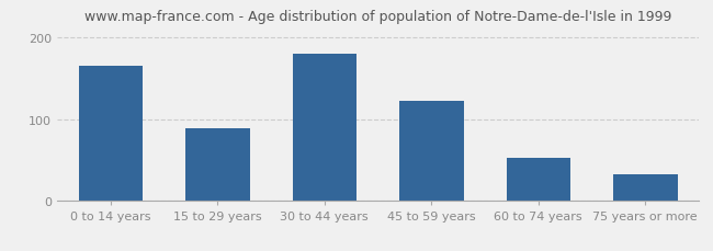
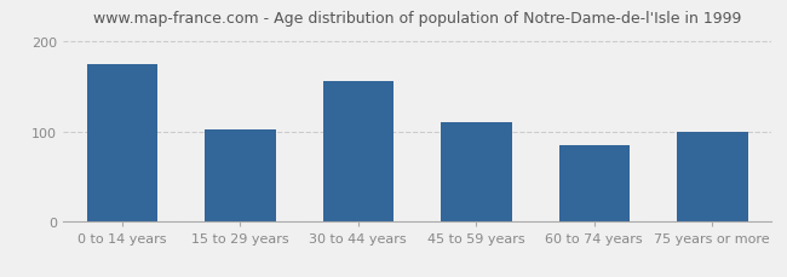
0 to 14 years: 165 -> 174
15 to 29 years: 88 -> 102
30 to 44 years: 180 -> 156
45 to 59 years: 122 -> 110
60 to 74 years: 52 -> 84
75 years or more: 32 -> 100
